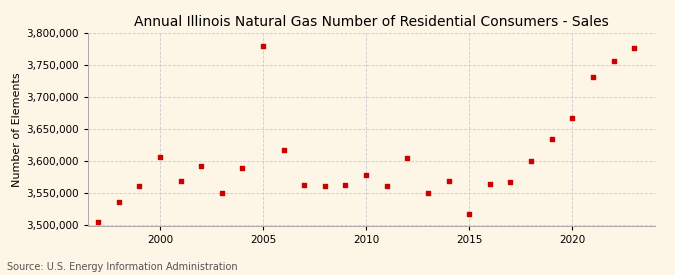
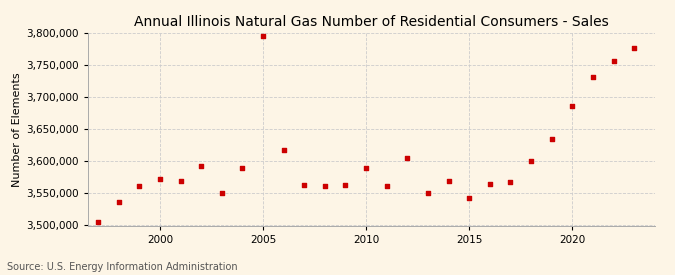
2000: 3,606,000 -> 3,572,000
2005: 3,780,000 -> 3,795,000
2010: 3,578,000 -> 3,590,000
2015: 3,518,000 -> 3,543,000
2020: 3,668,000 -> 3,687,000
